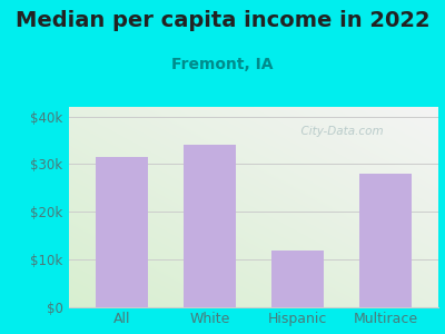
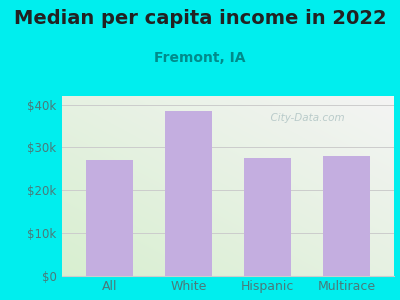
All: $31.5k -> $27.0k
White: $34.0k -> $38.5k
Hispanic: $12.0k -> $27.5k
